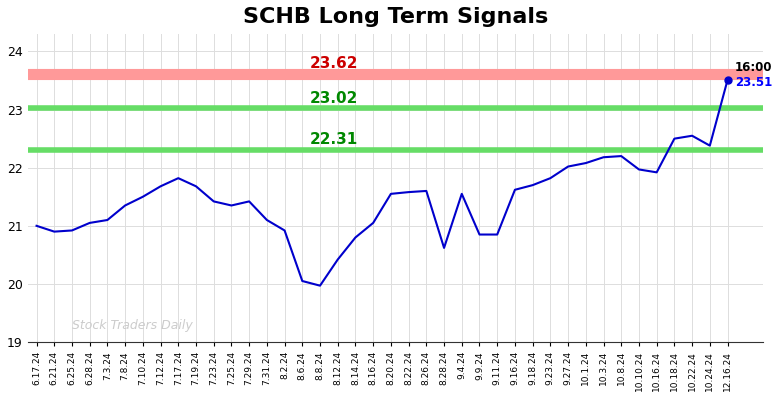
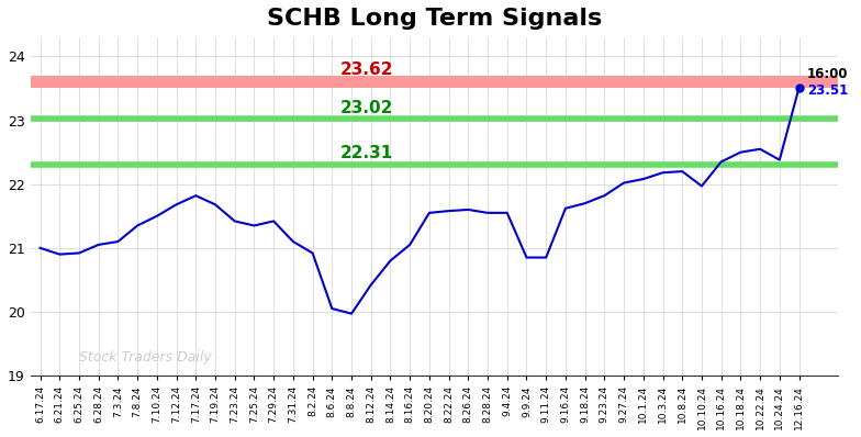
8.28.24: 20.62 -> 21.55
10.16.24: 21.92 -> 22.35
